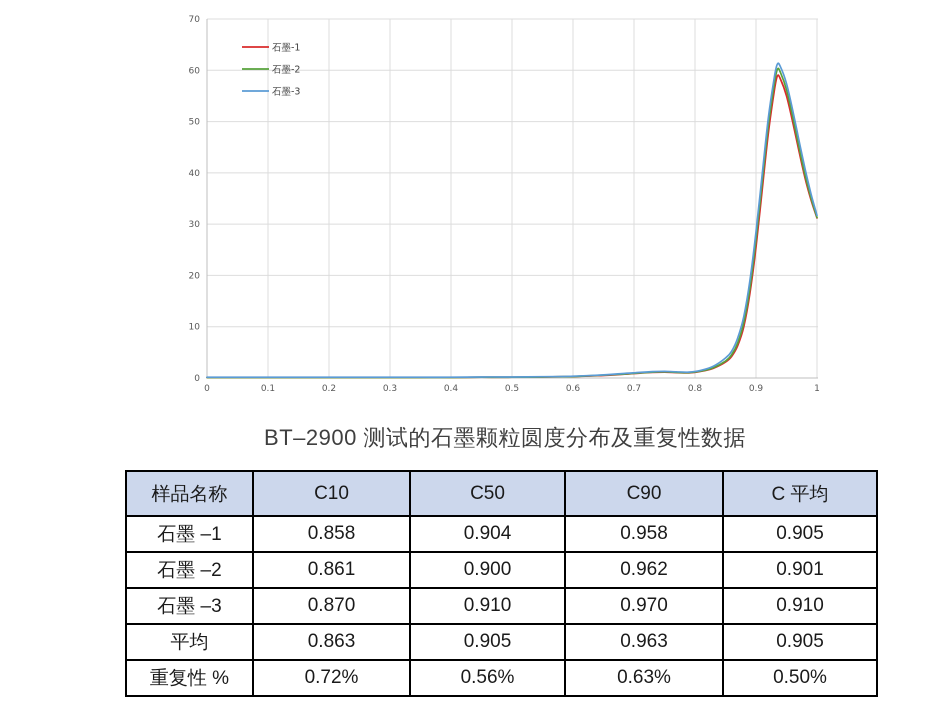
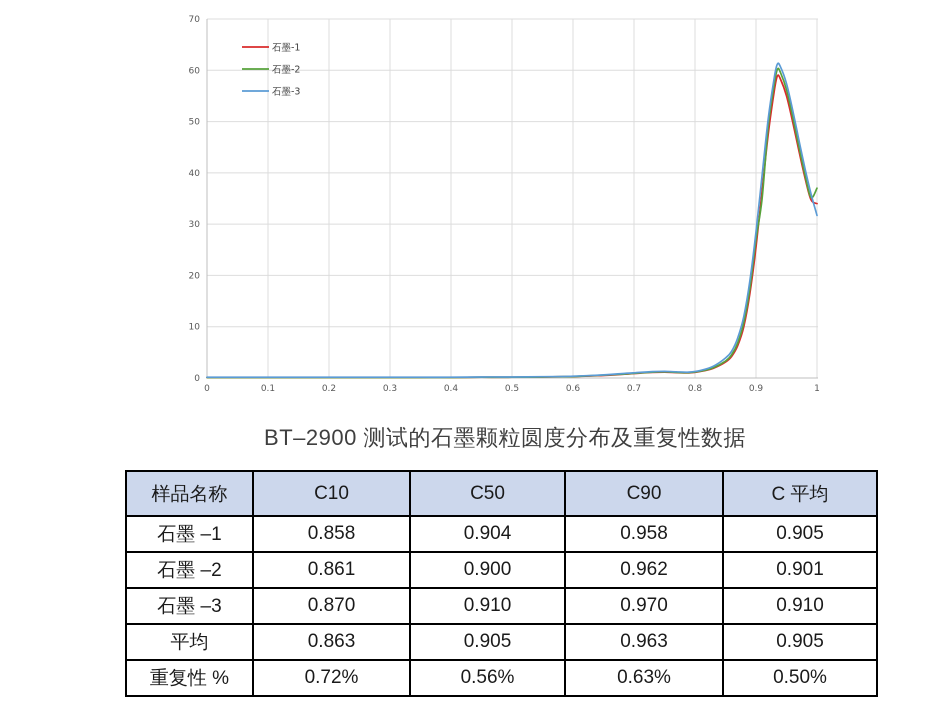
石墨-2/0.91: 38 -> 35
石墨-1/1: 31 -> 34
石墨-2/1: 31 -> 37
